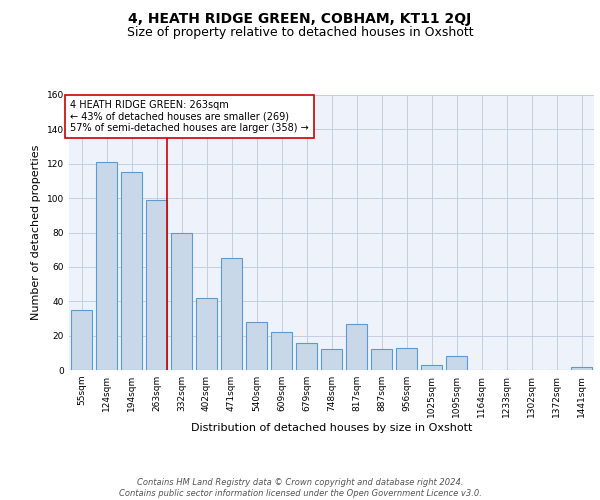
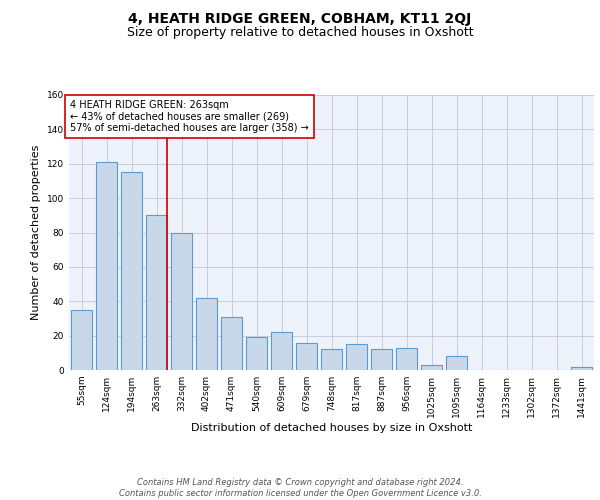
263sqm: 99 -> 90
471sqm: 65 -> 31
540sqm: 28 -> 19
817sqm: 27 -> 15
